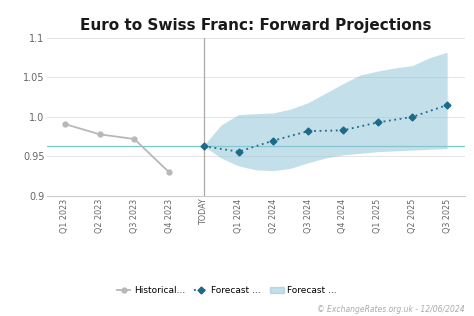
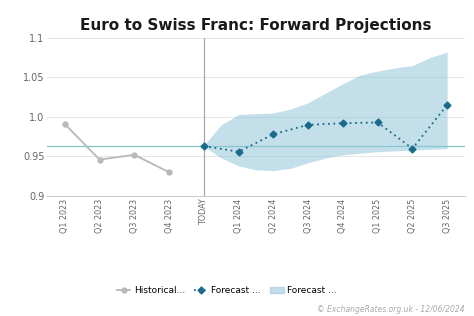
Historical.../Q2 2023: 0.978 -> 0.946
Historical.../Q3 2023: 0.972 -> 0.952
Forecast .../Q2 2024: 0.970 -> 0.978
Forecast .../Q3 2024: 0.982 -> 0.990
Forecast .../Q4 2024: 0.983 -> 0.992
Forecast .../Q2 2025: 1.000 -> 0.960
